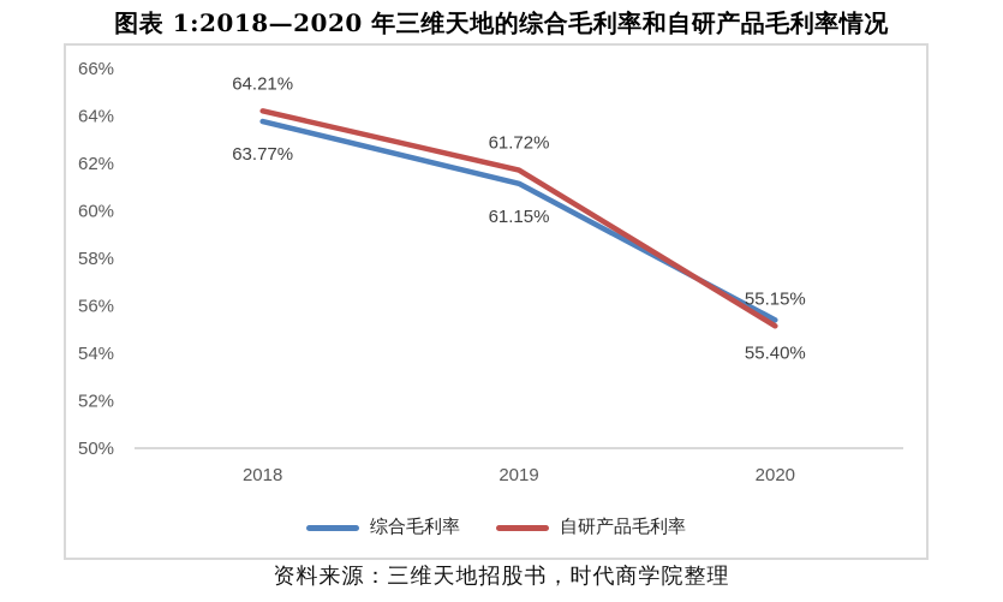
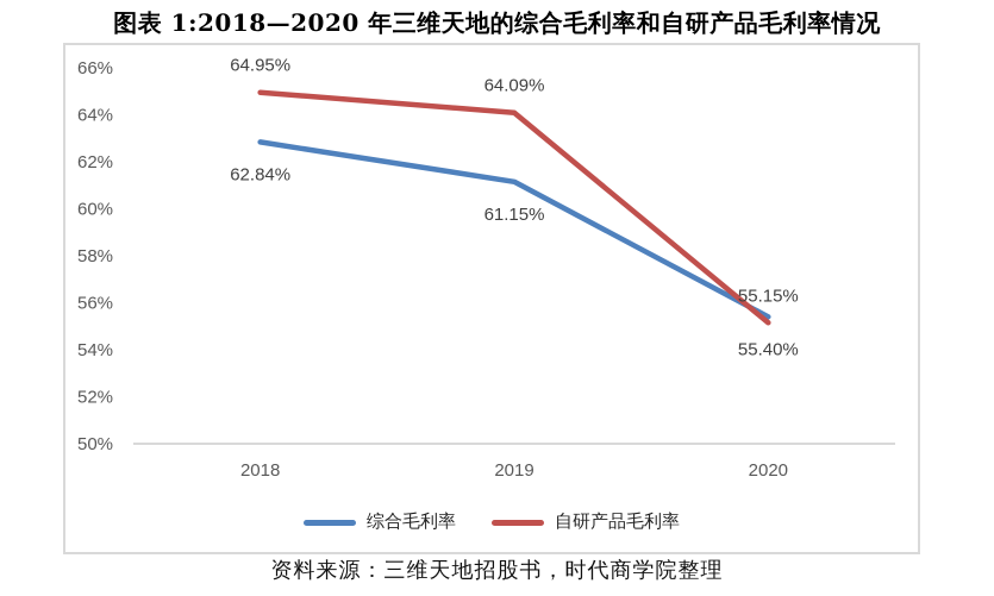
综合毛利率/2018: 63.77% -> 62.84%
自研产品毛利率/2018: 64.21% -> 64.95%
自研产品毛利率/2019: 61.72% -> 64.09%
